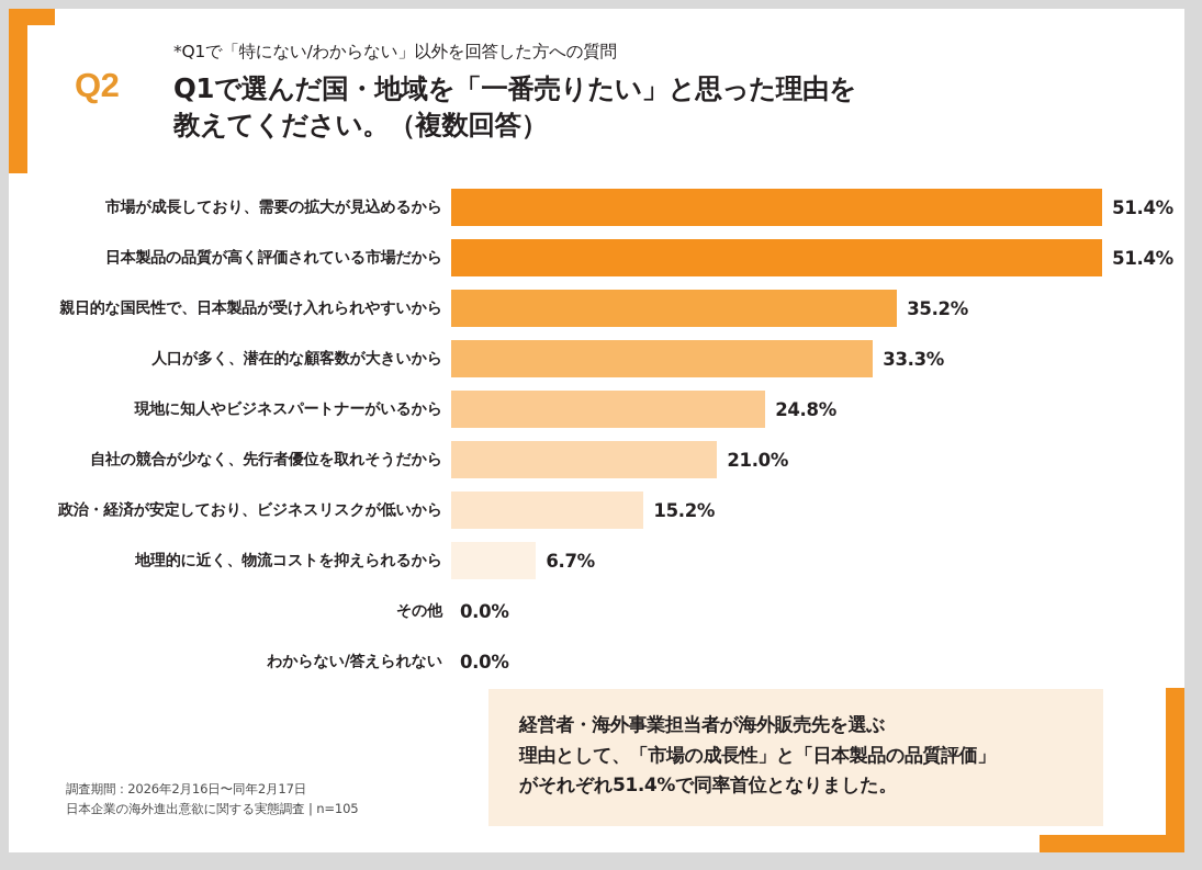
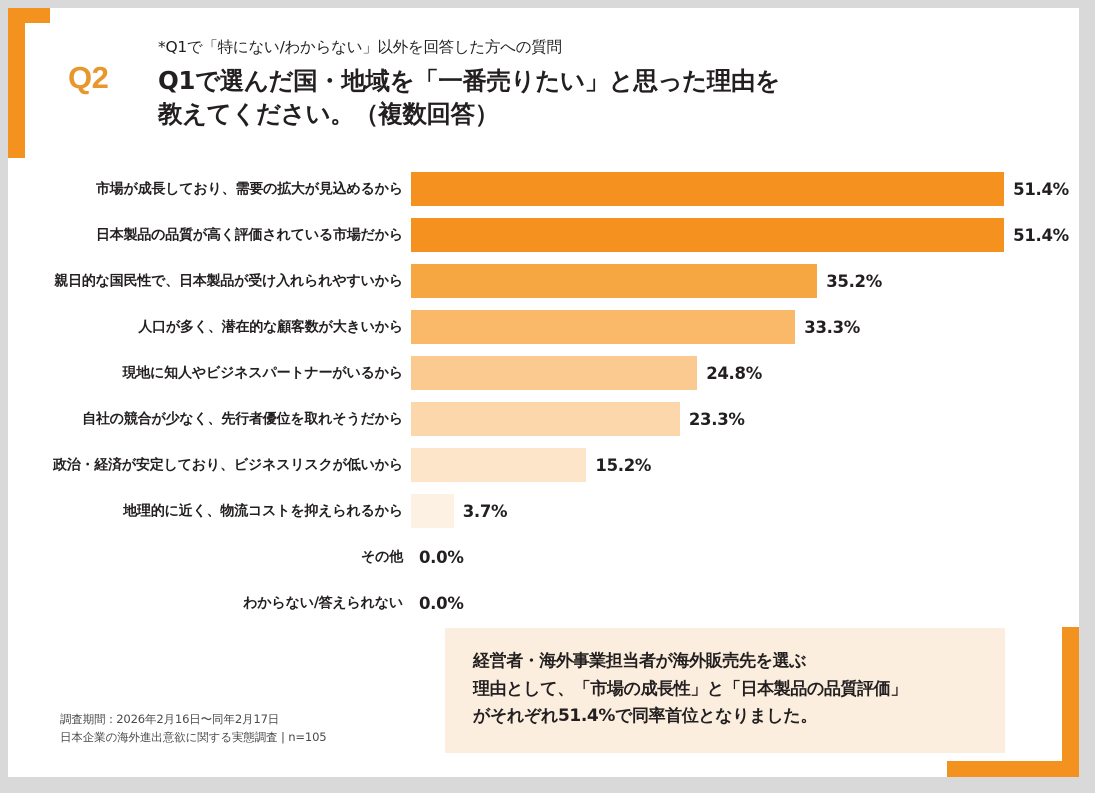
自社の競合が少なく、先行者優位を取れそうだから: 21.0% -> 23.3%
地理的に近く、物流コストを抑えられるから: 6.7% -> 3.7%
